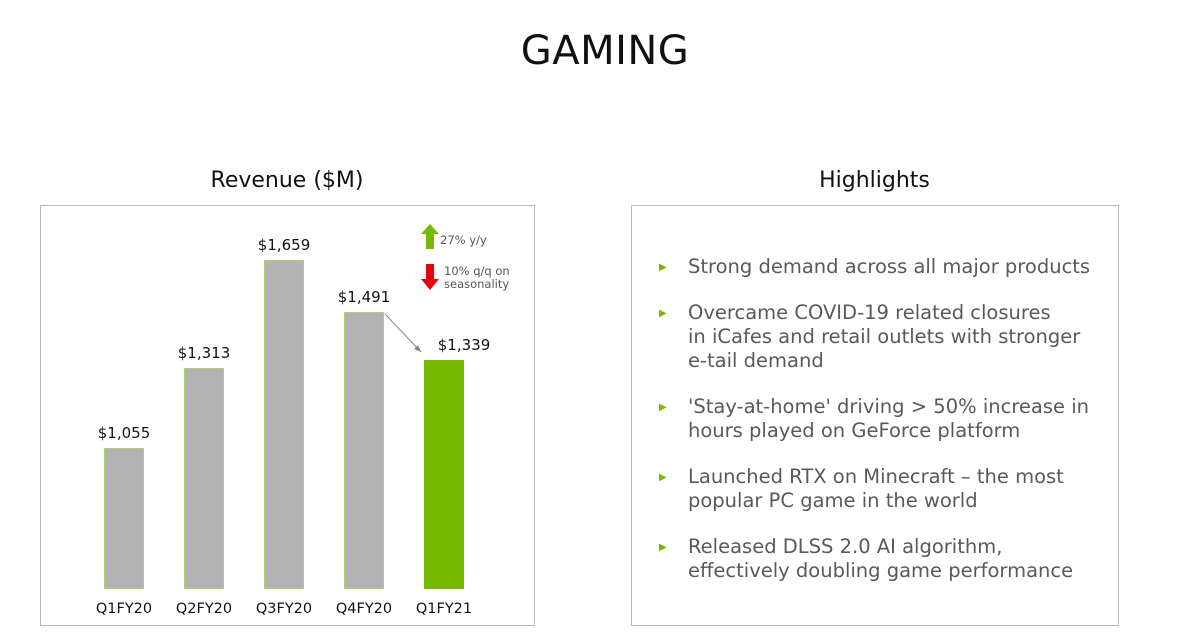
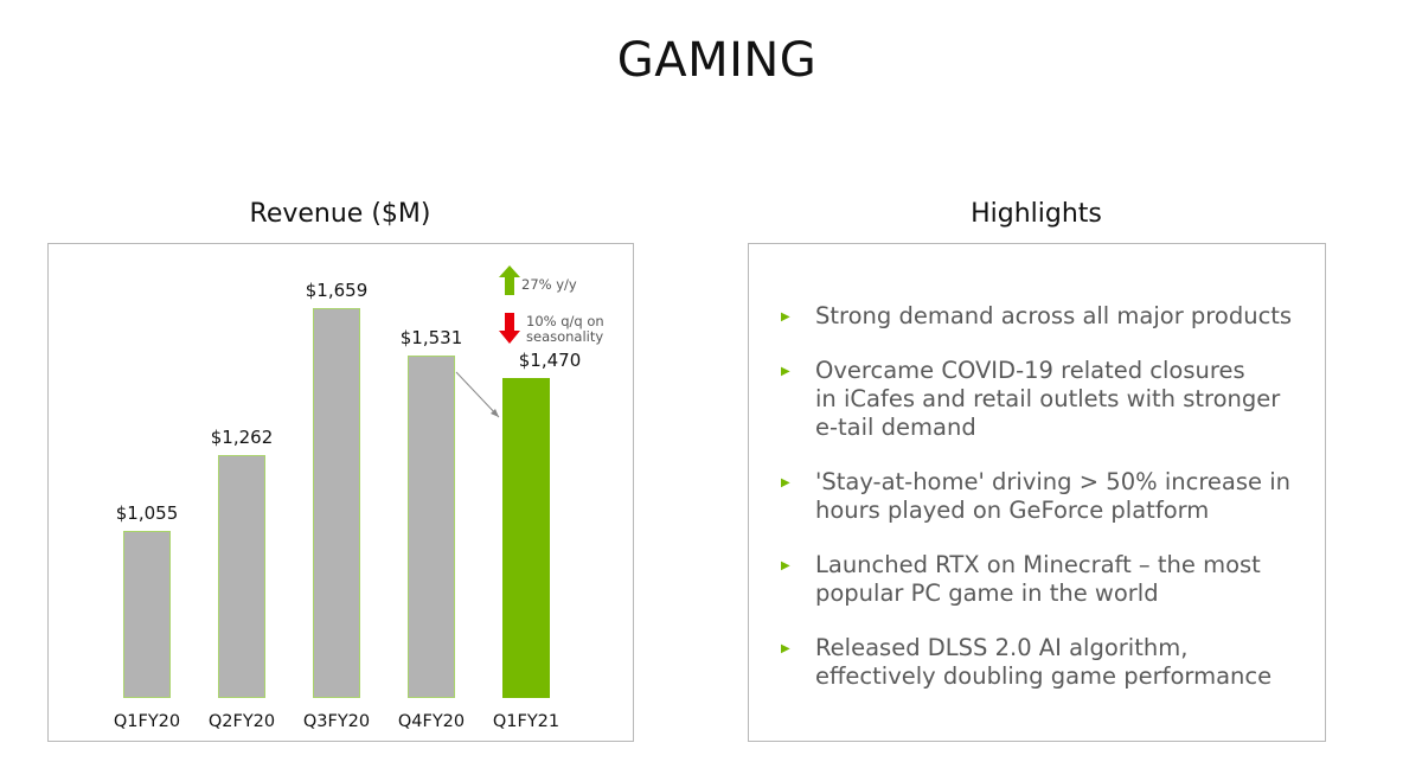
Q2FY20: $1,313 -> $1,262
Q4FY20: $1,491 -> $1,531
Q1FY21: $1,339 -> $1,470
